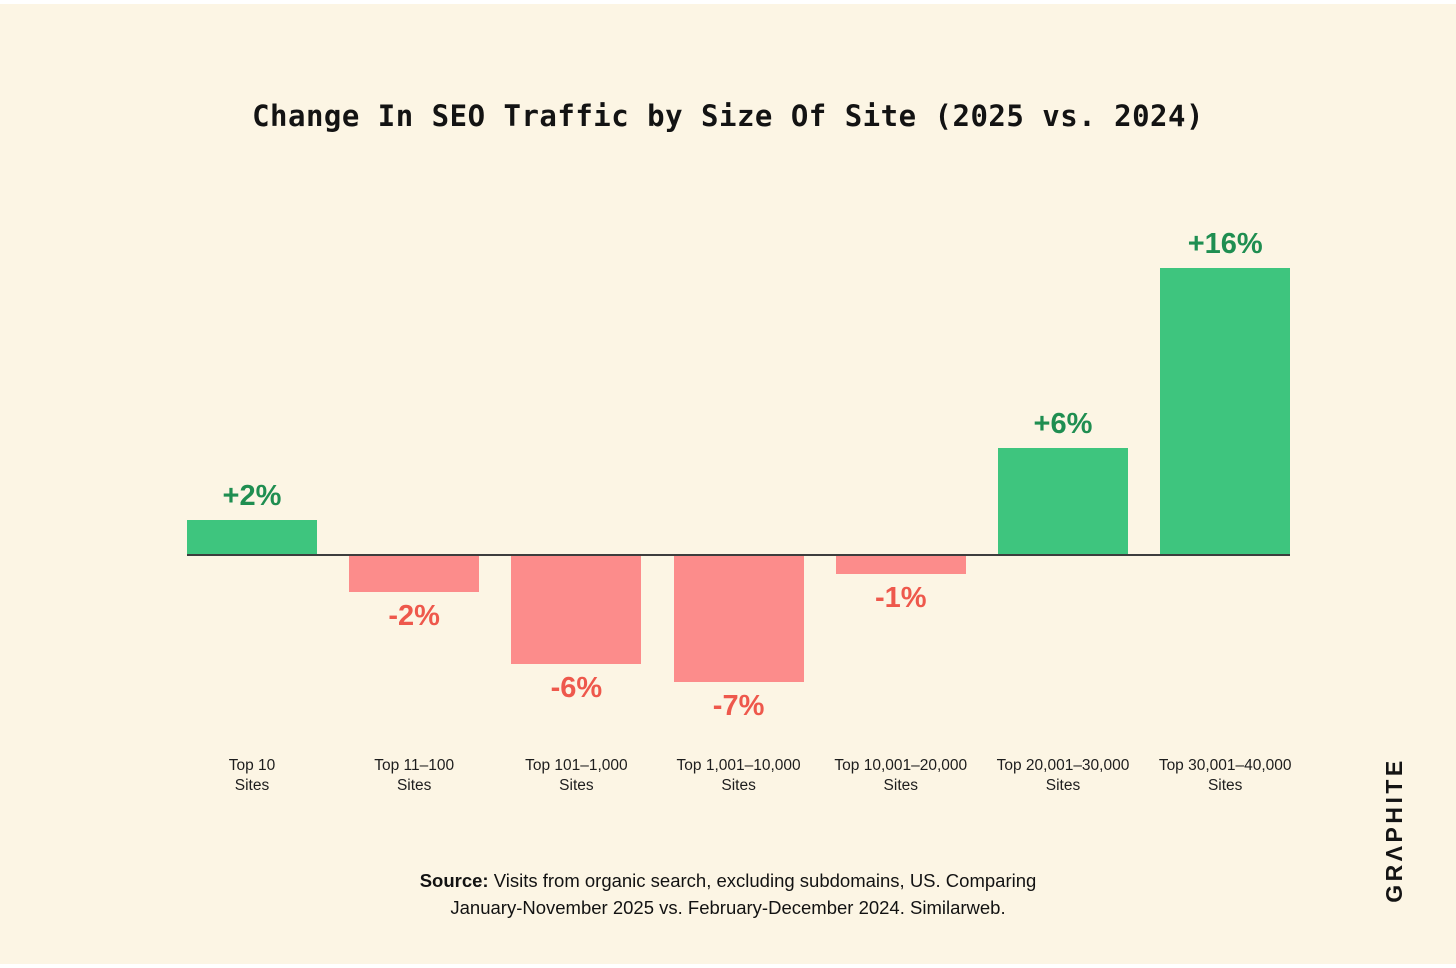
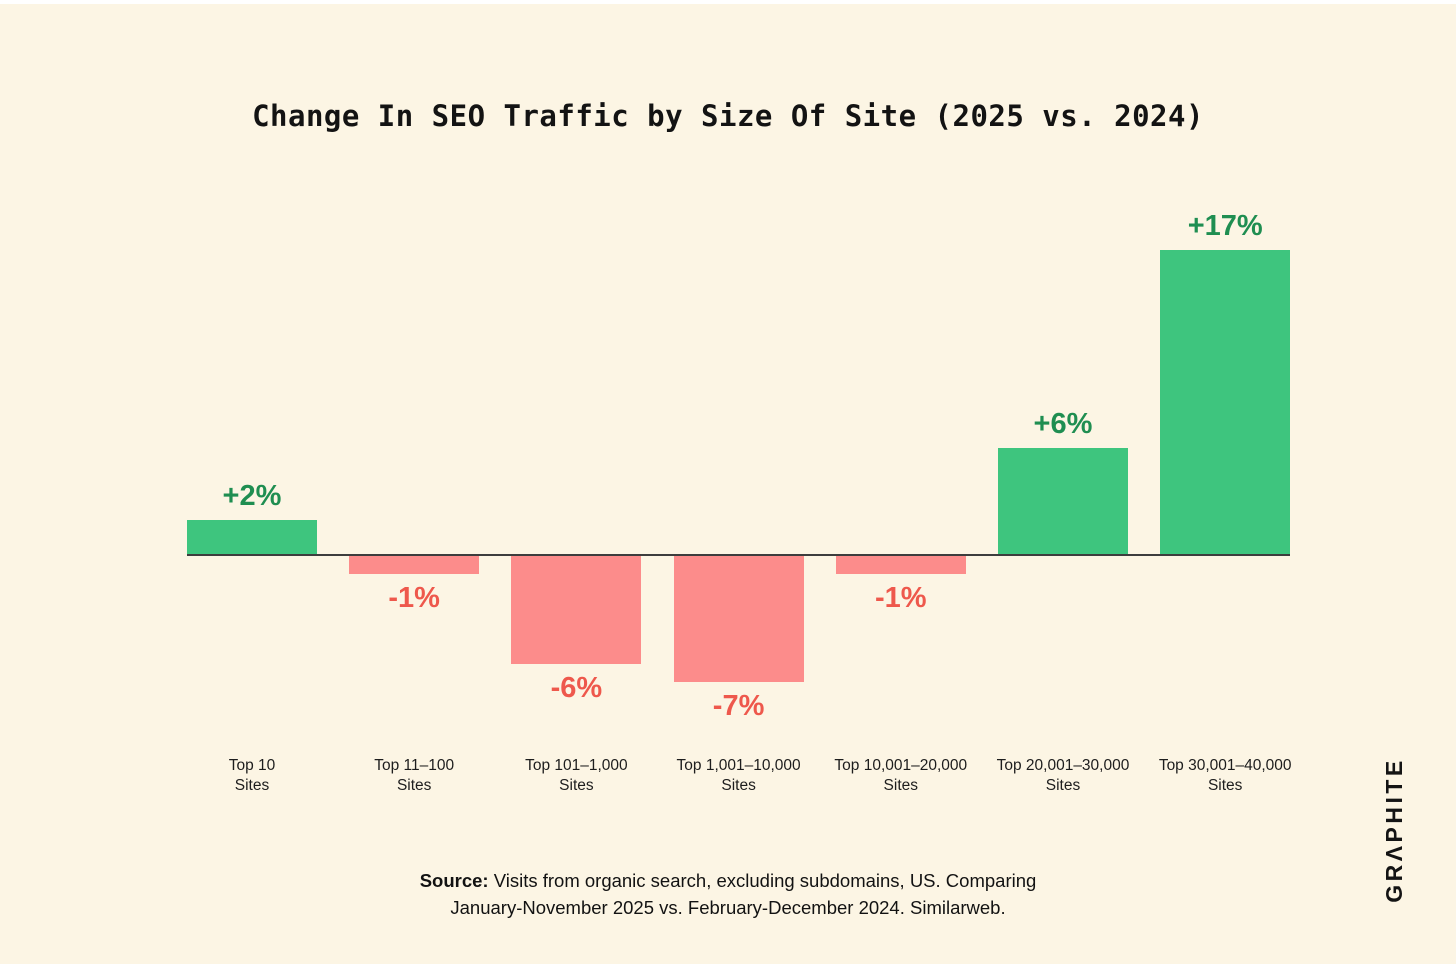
Top 11–100: -2% -> -1%
Top 30,001–40,000: +16% -> +17%
